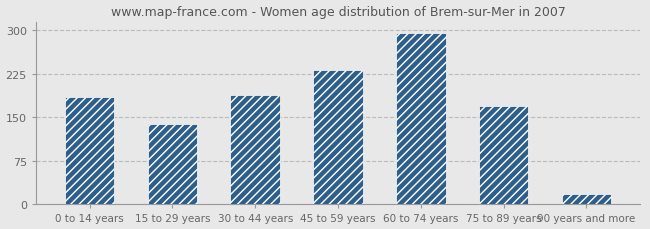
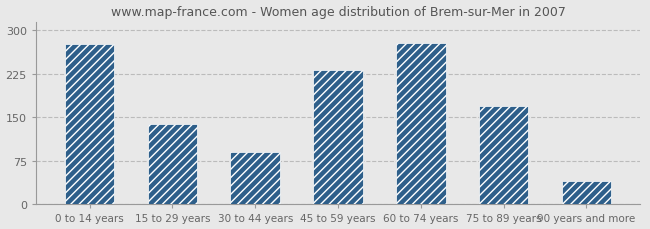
0 to 14 years: 185 -> 276
30 to 44 years: 188 -> 90
60 to 74 years: 295 -> 278
90 years and more: 18 -> 40
